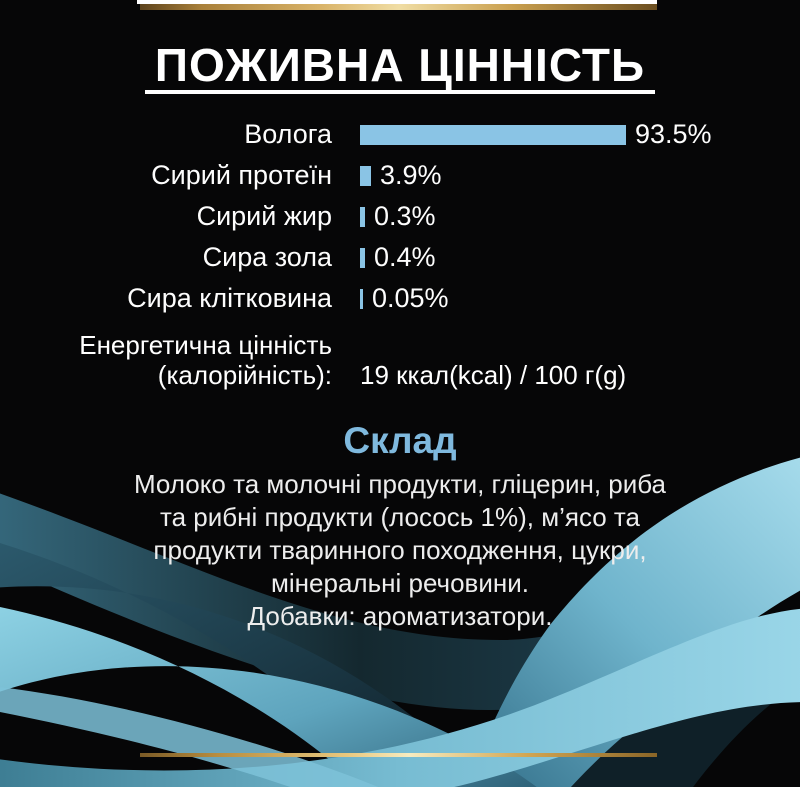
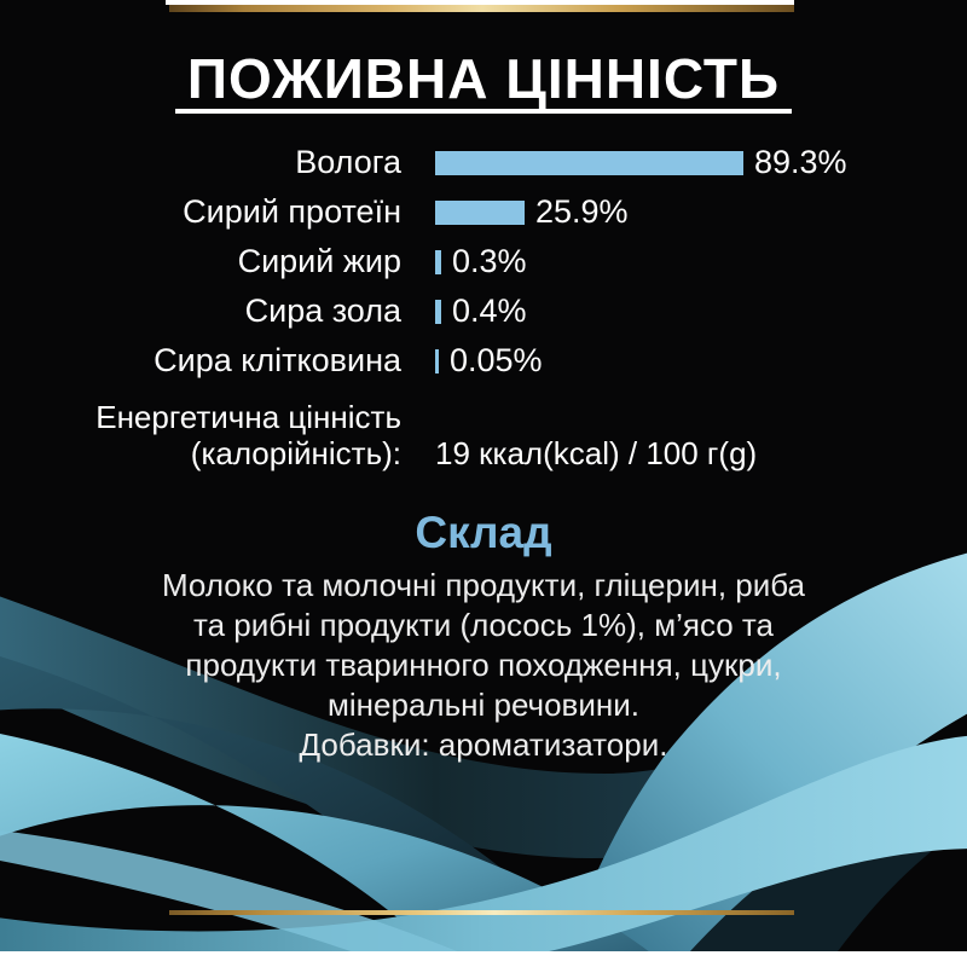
Волога: 93.5% -> 89.3%
Сирий протеїн: 3.9% -> 25.9%
